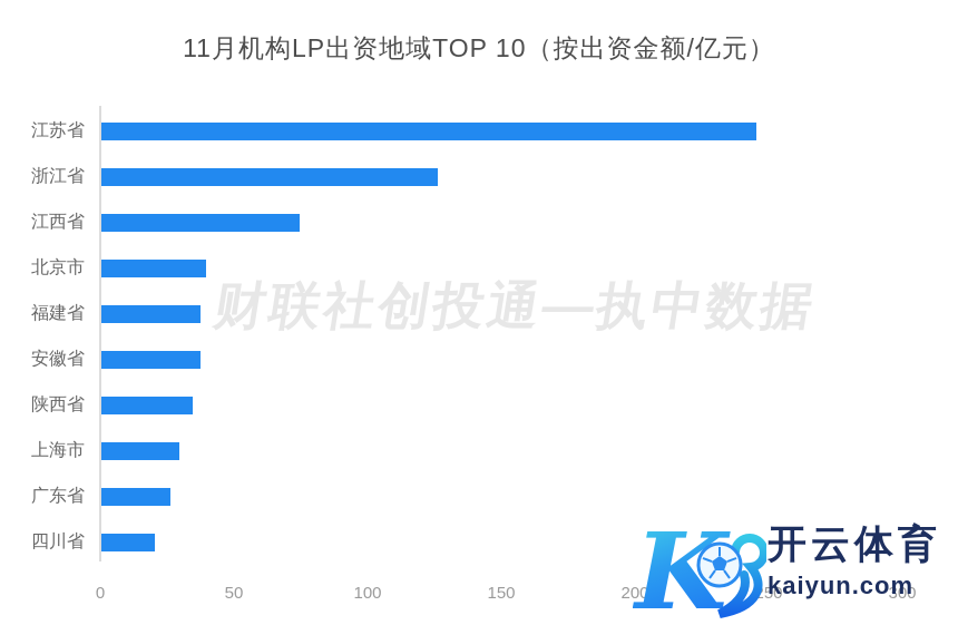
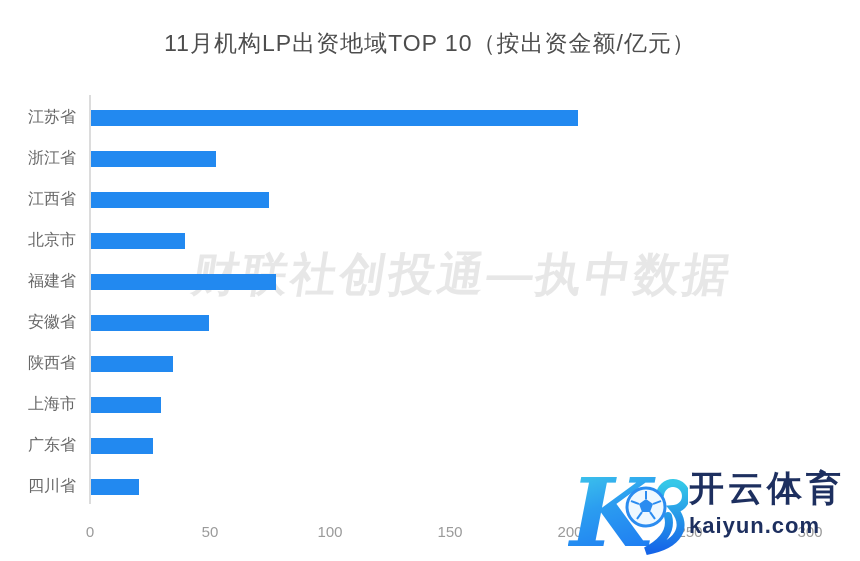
江苏省: 245 -> 203
浙江省: 126 -> 52
福建省: 37 -> 77
安徽省: 37 -> 49
